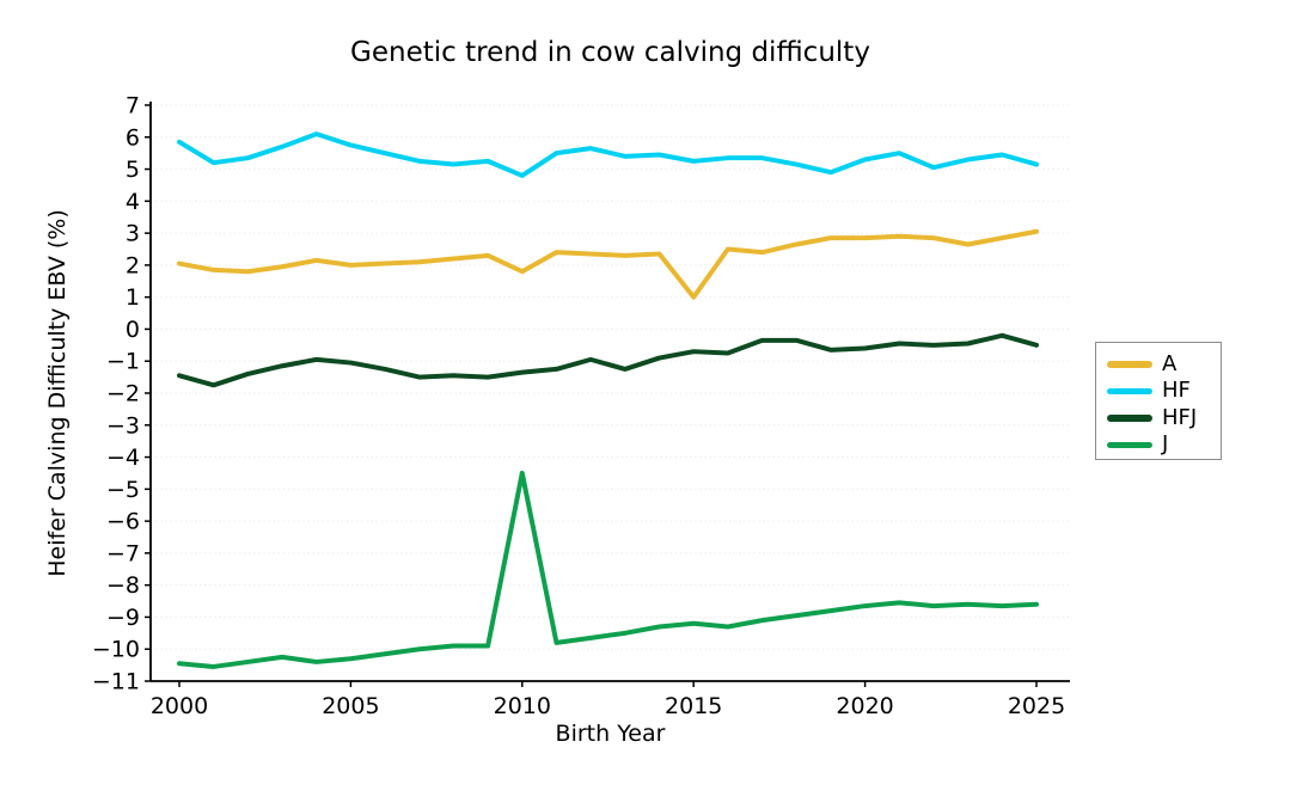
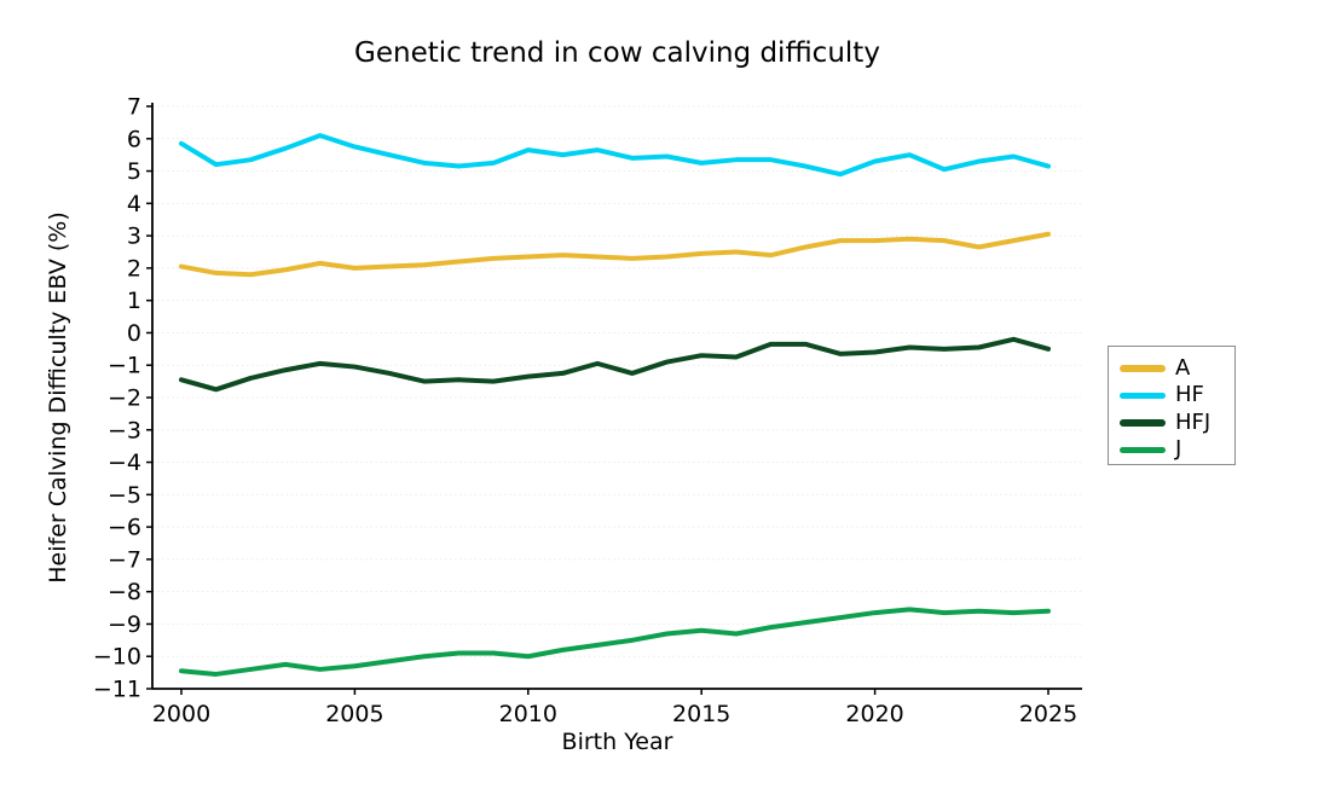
A/2010: 1.8 -> 2.4
HF/2010: 4.8 -> 5.7
J/2010: -4.5 -> -10.0
A/2015: 1.0 -> 2.5
